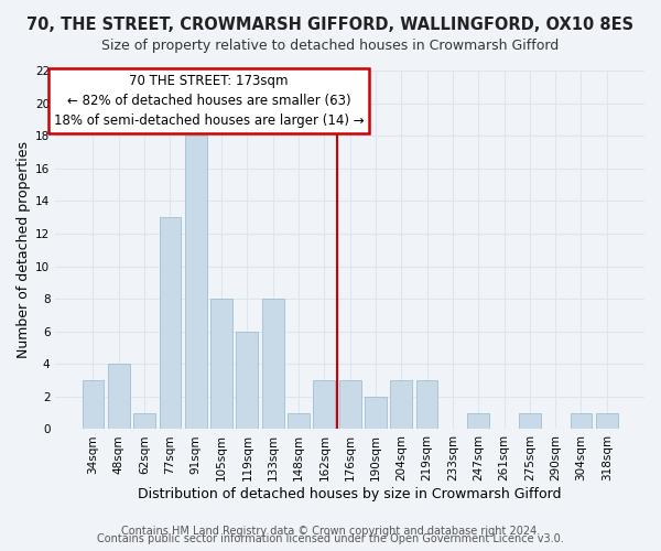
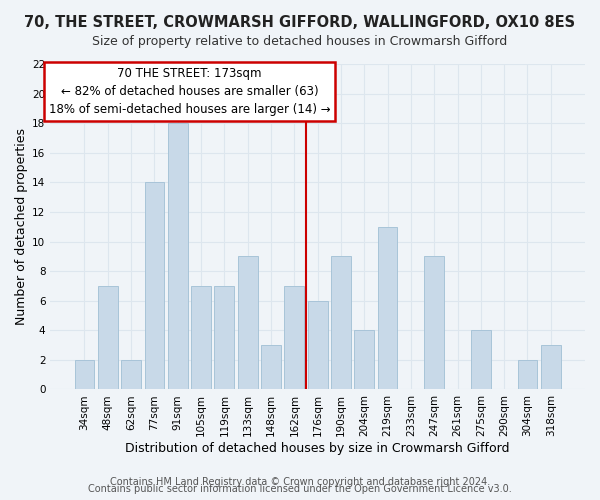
34sqm: 3 -> 2
48sqm: 4 -> 7
62sqm: 1 -> 2
77sqm: 13 -> 14
105sqm: 8 -> 7
119sqm: 6 -> 7
133sqm: 8 -> 9
148sqm: 1 -> 3
162sqm: 3 -> 7
176sqm: 3 -> 6
190sqm: 2 -> 9
204sqm: 3 -> 4
219sqm: 3 -> 11
247sqm: 1 -> 9
275sqm: 1 -> 4
304sqm: 1 -> 2
318sqm: 1 -> 3
